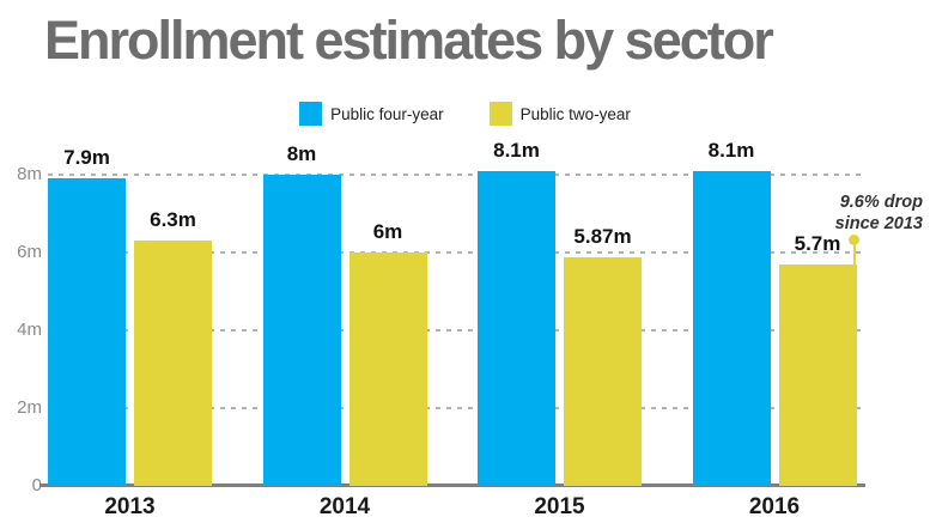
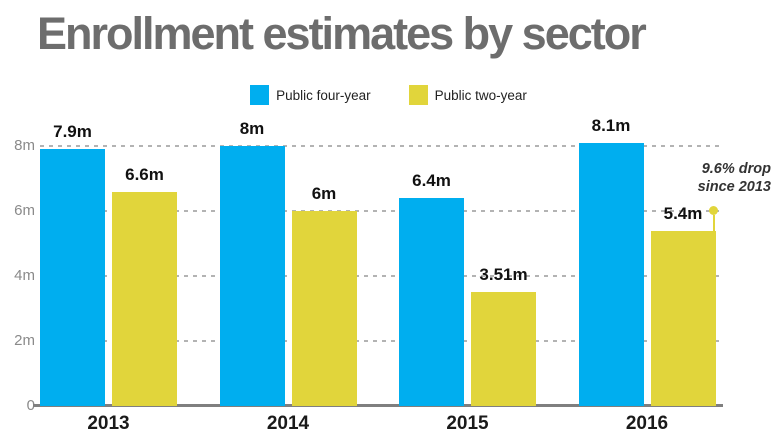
Public two-year/2013: 6.3m -> 6.6m
Public four-year/2015: 8.1m -> 6.4m
Public two-year/2015: 5.87m -> 3.51m
Public two-year/2016: 5.7m -> 5.4m
